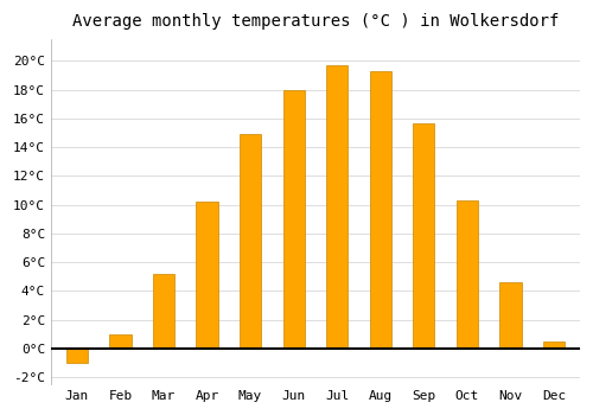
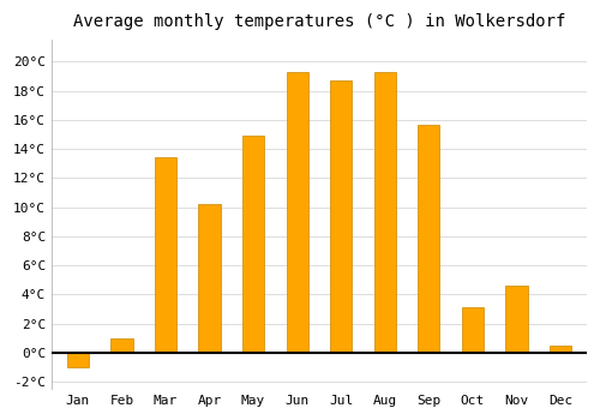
Mar: 5.2°C -> 13.4°C
Jun: 18.0°C -> 19.3°C
Jul: 19.7°C -> 18.7°C
Oct: 10.3°C -> 3.1°C
